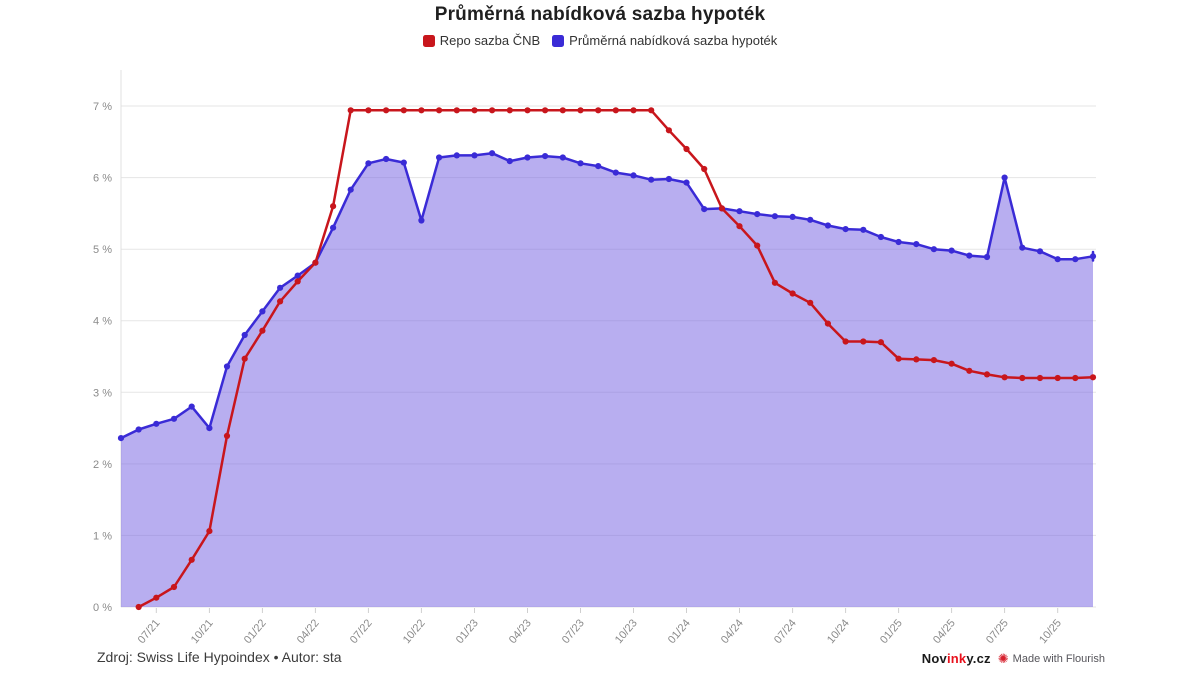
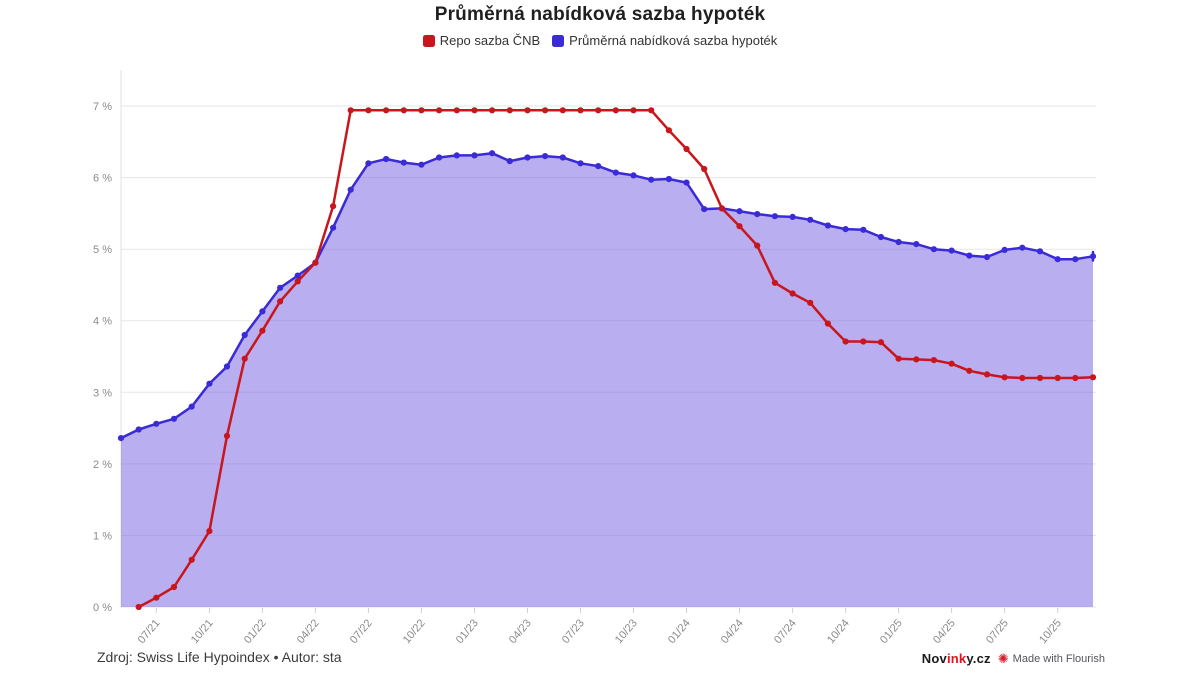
Průměrná nabídková sazba hypoték/10/21: 2.5% -> 3.1%
Průměrná nabídková sazba hypoték/10/22: 5.4% -> 6.2%
Průměrná nabídková sazba hypoték/07/25: 6.0% -> 5.0%
